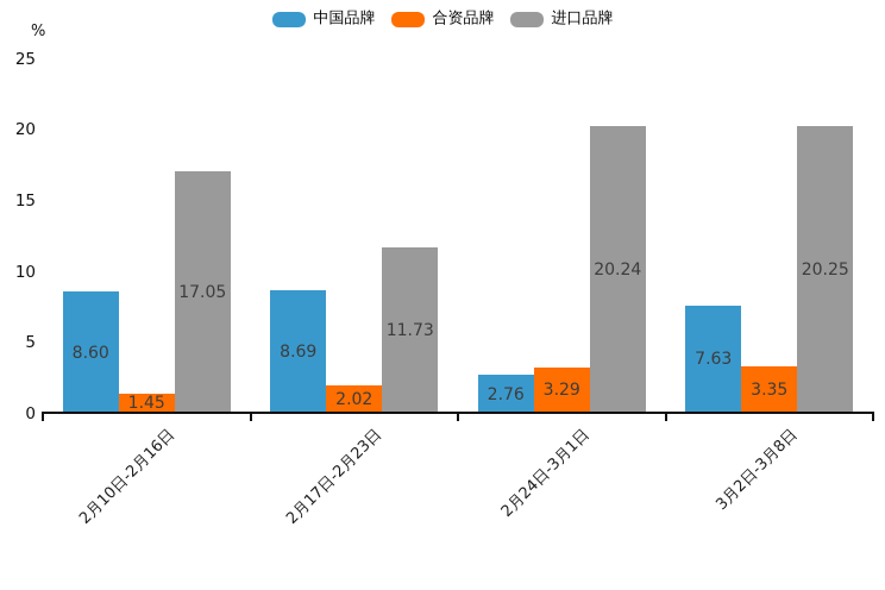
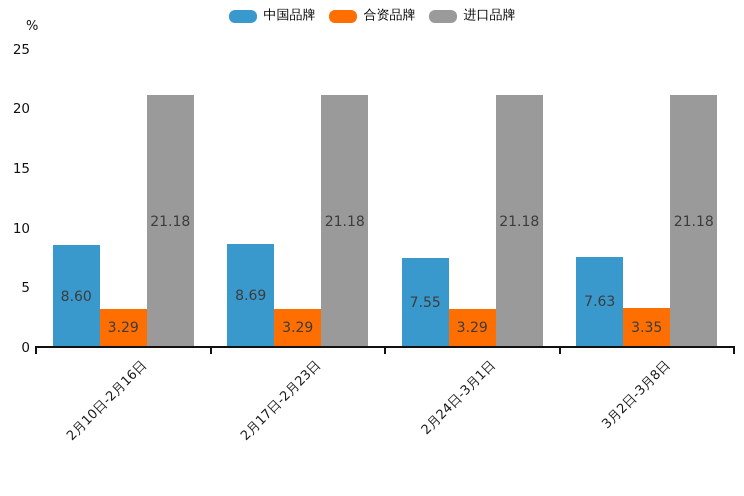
合资品牌/2月10日-2月16日: 1.45 -> 3.29
进口品牌/2月10日-2月16日: 17.05 -> 21.18
合资品牌/2月17日-2月23日: 2.02 -> 3.29
进口品牌/2月17日-2月23日: 11.73 -> 21.18
中国品牌/2月24日-3月1日: 2.76 -> 7.55
进口品牌/2月24日-3月1日: 20.24 -> 21.18
进口品牌/3月2日-3月8日: 20.25 -> 21.18
